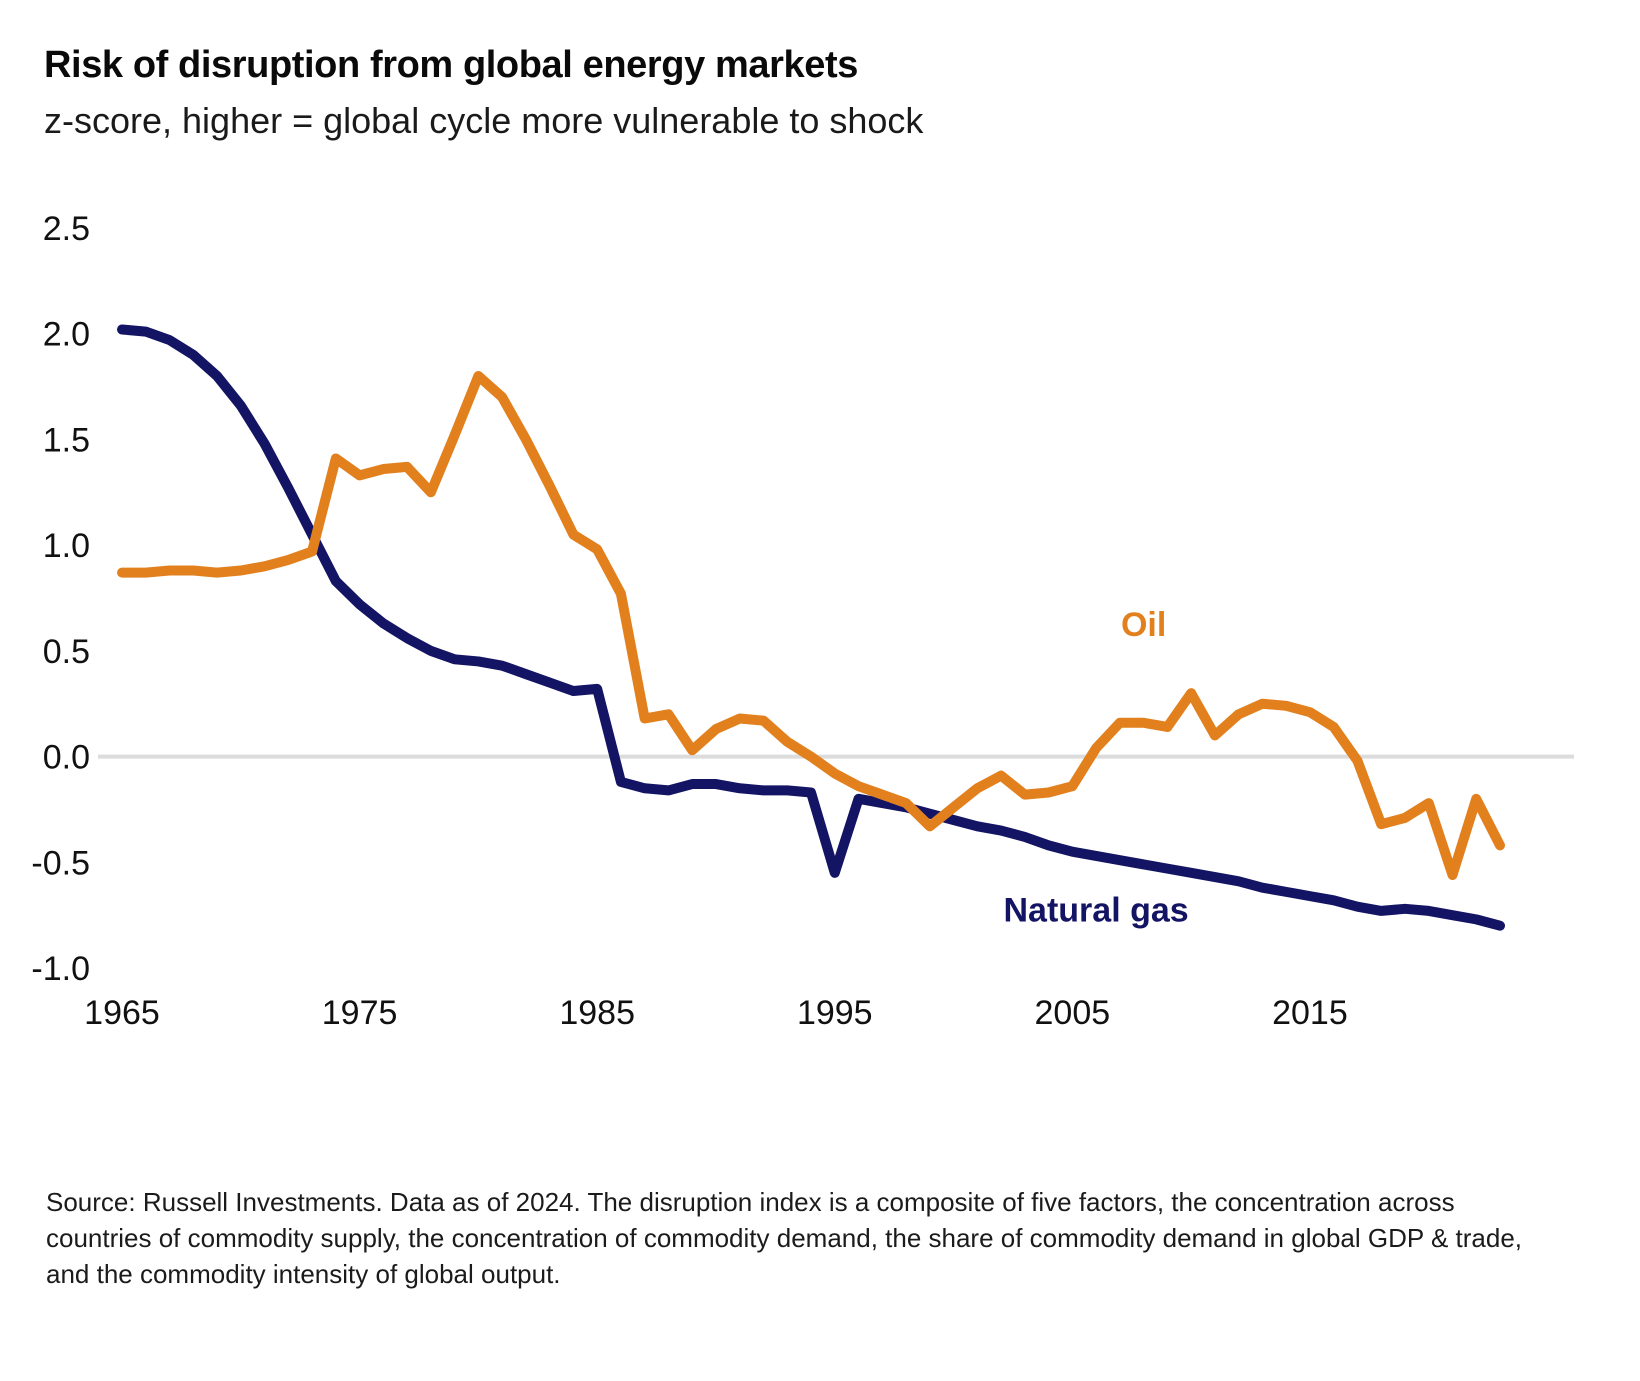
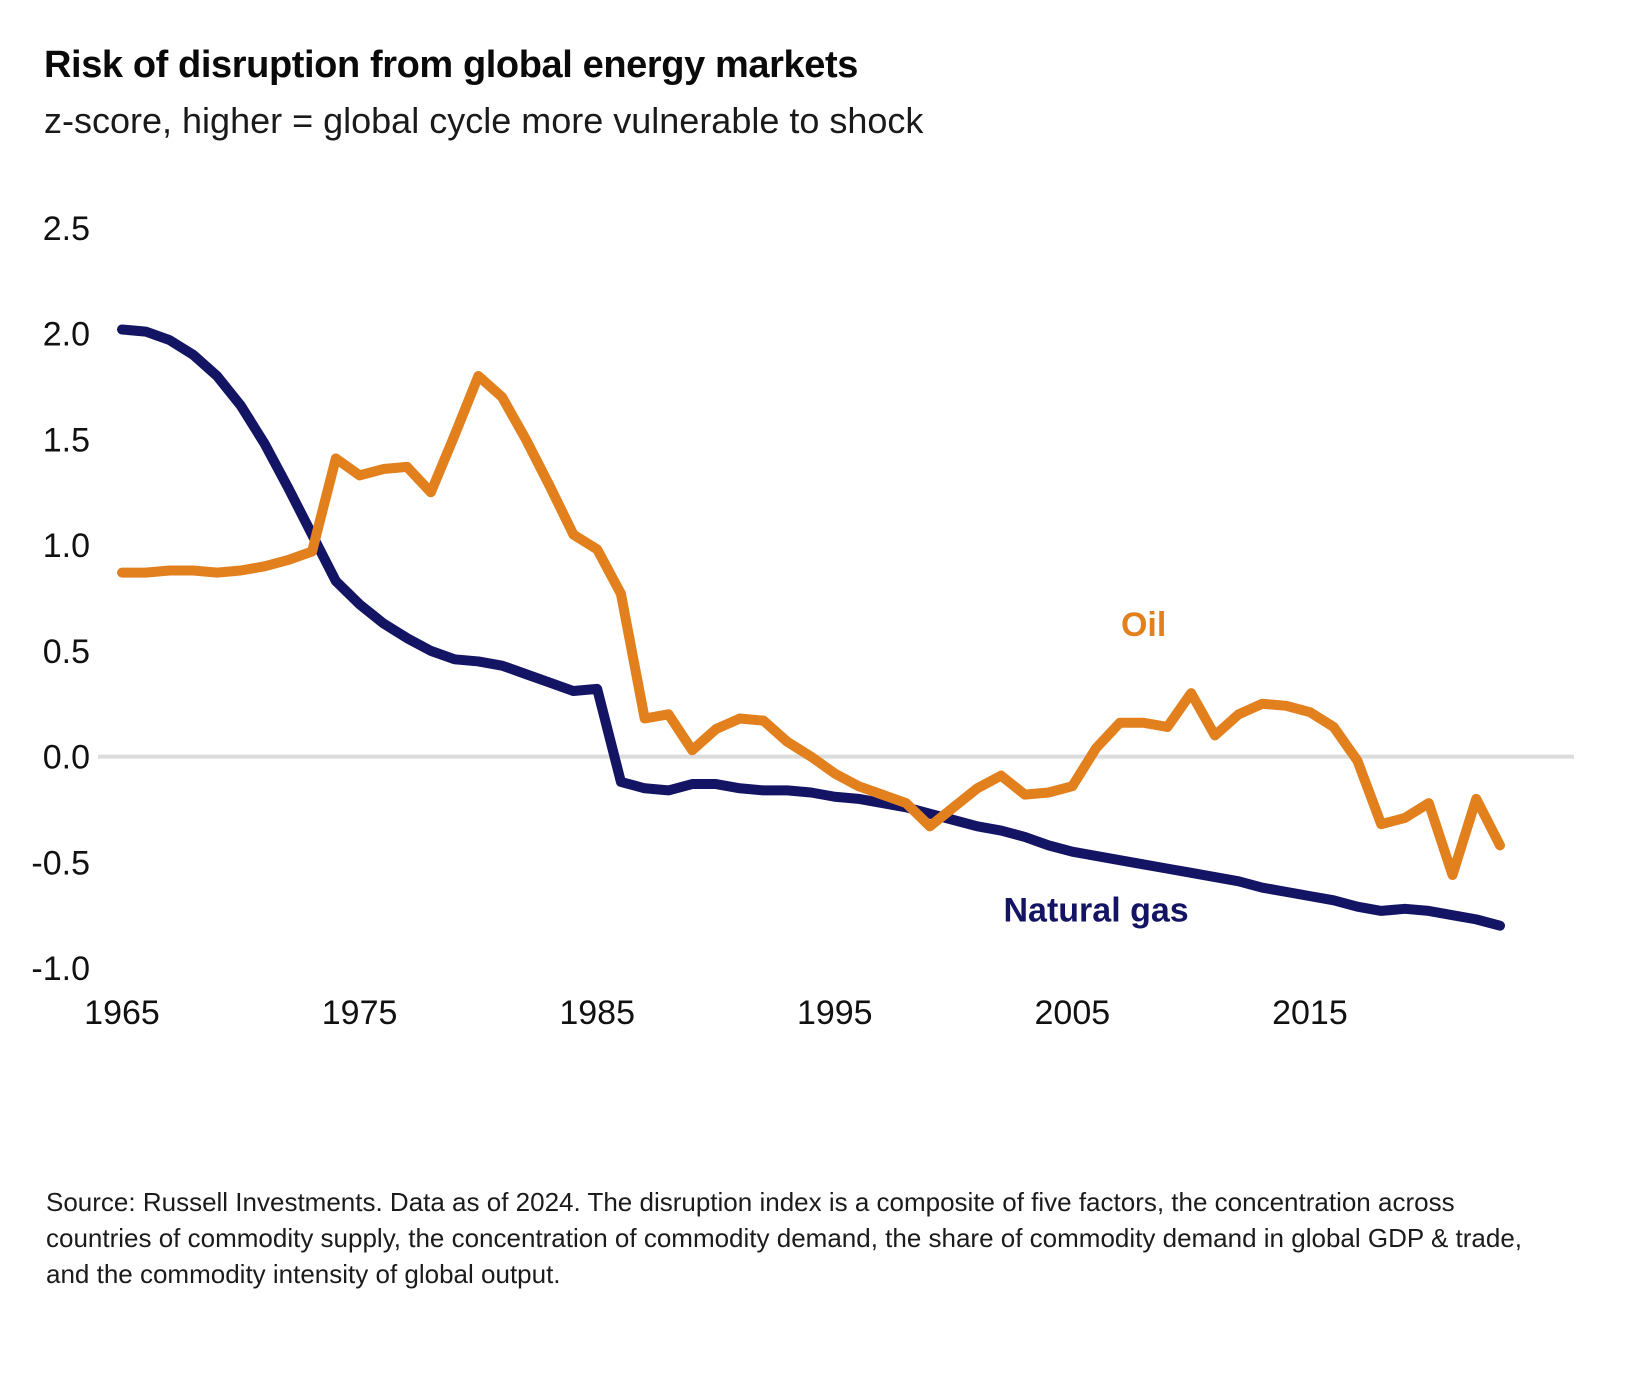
Natural gas/1995: -0.55 -> -0.19
